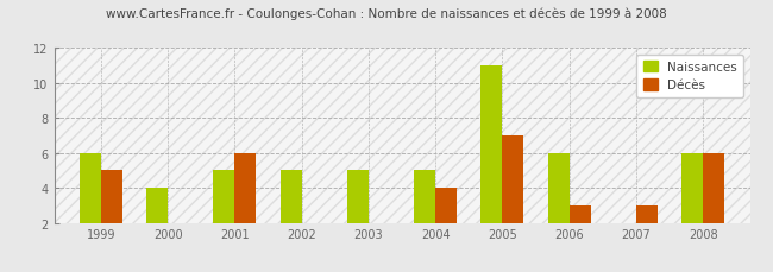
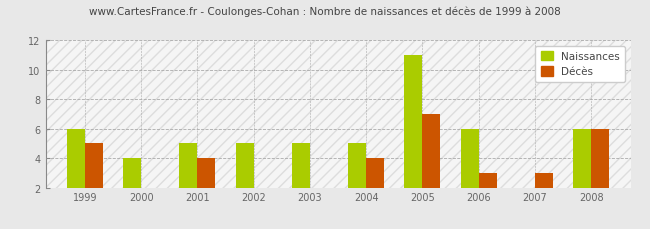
Décès/2001: 6 -> 4
